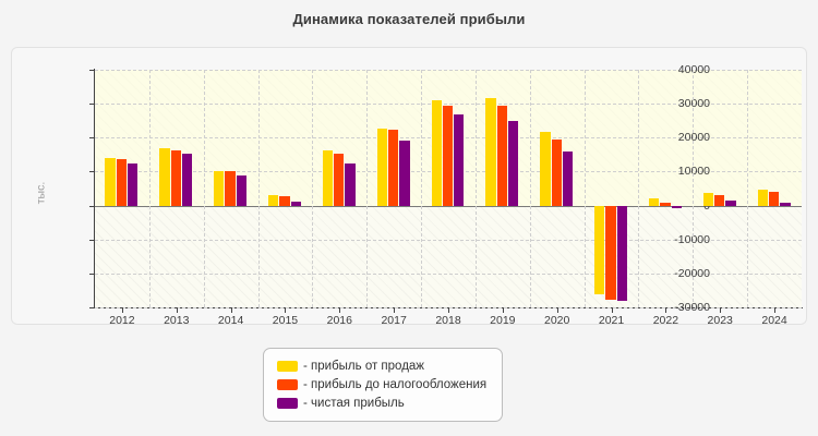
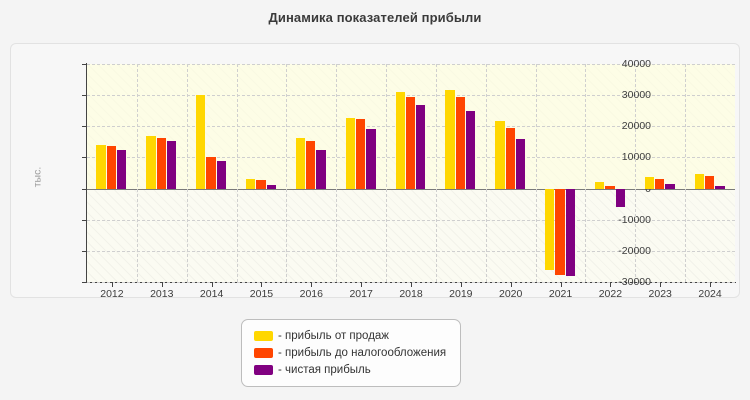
- прибыль от продаж/2014: 10000 -> 30000
- чистая прибыль/2022: -1000 -> -6000
